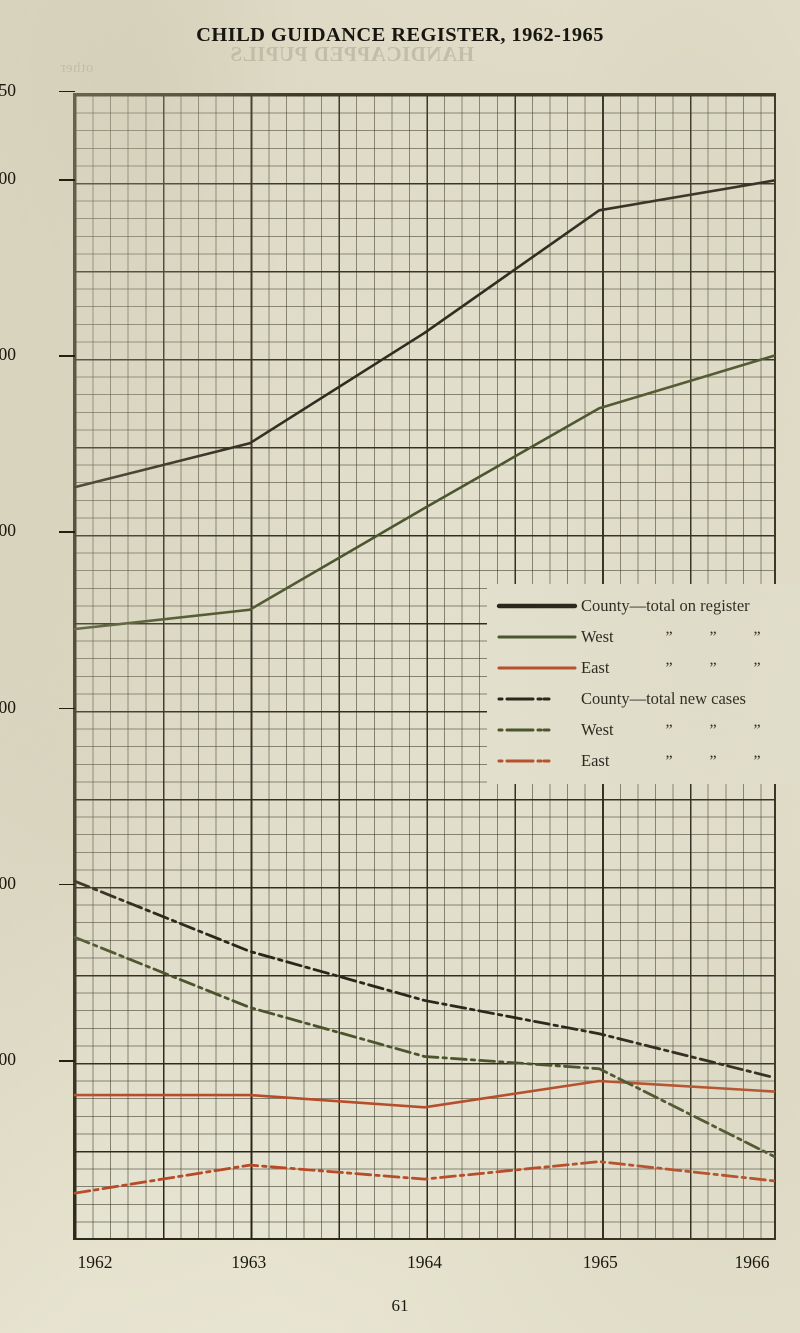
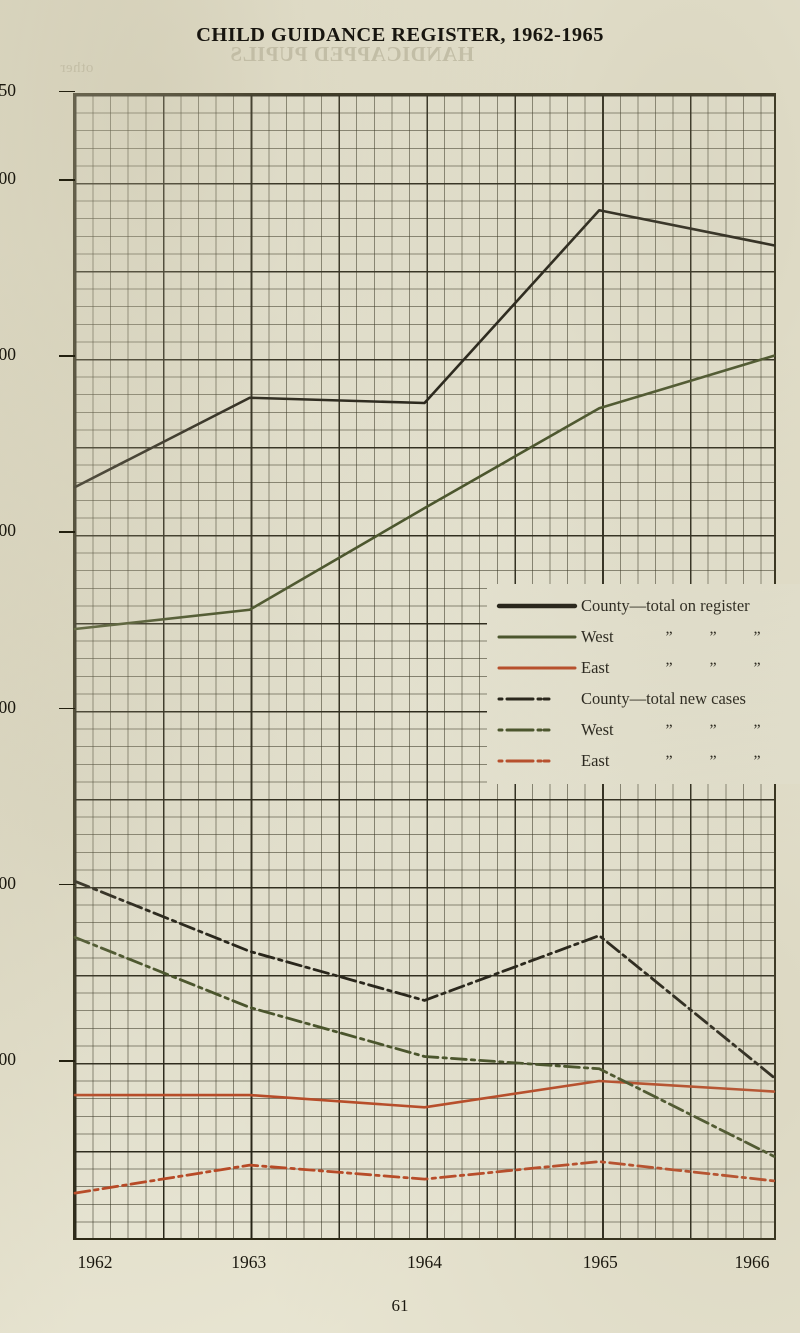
County—total on register/1963: 450 -> 476
County—total on register/1964: 513 -> 473
County—total new cases/1965: 113 -> 169
County—total on register/1966: 600 -> 563
